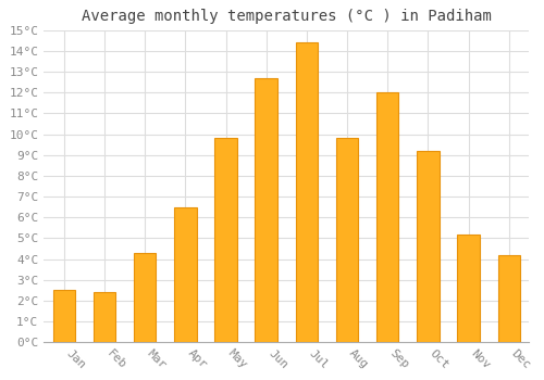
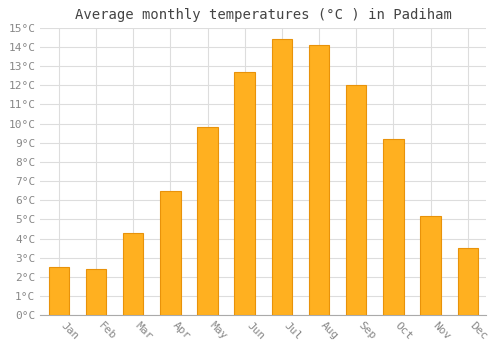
Aug: 9.8°C -> 14.1°C
Dec: 4.2°C -> 3.5°C
